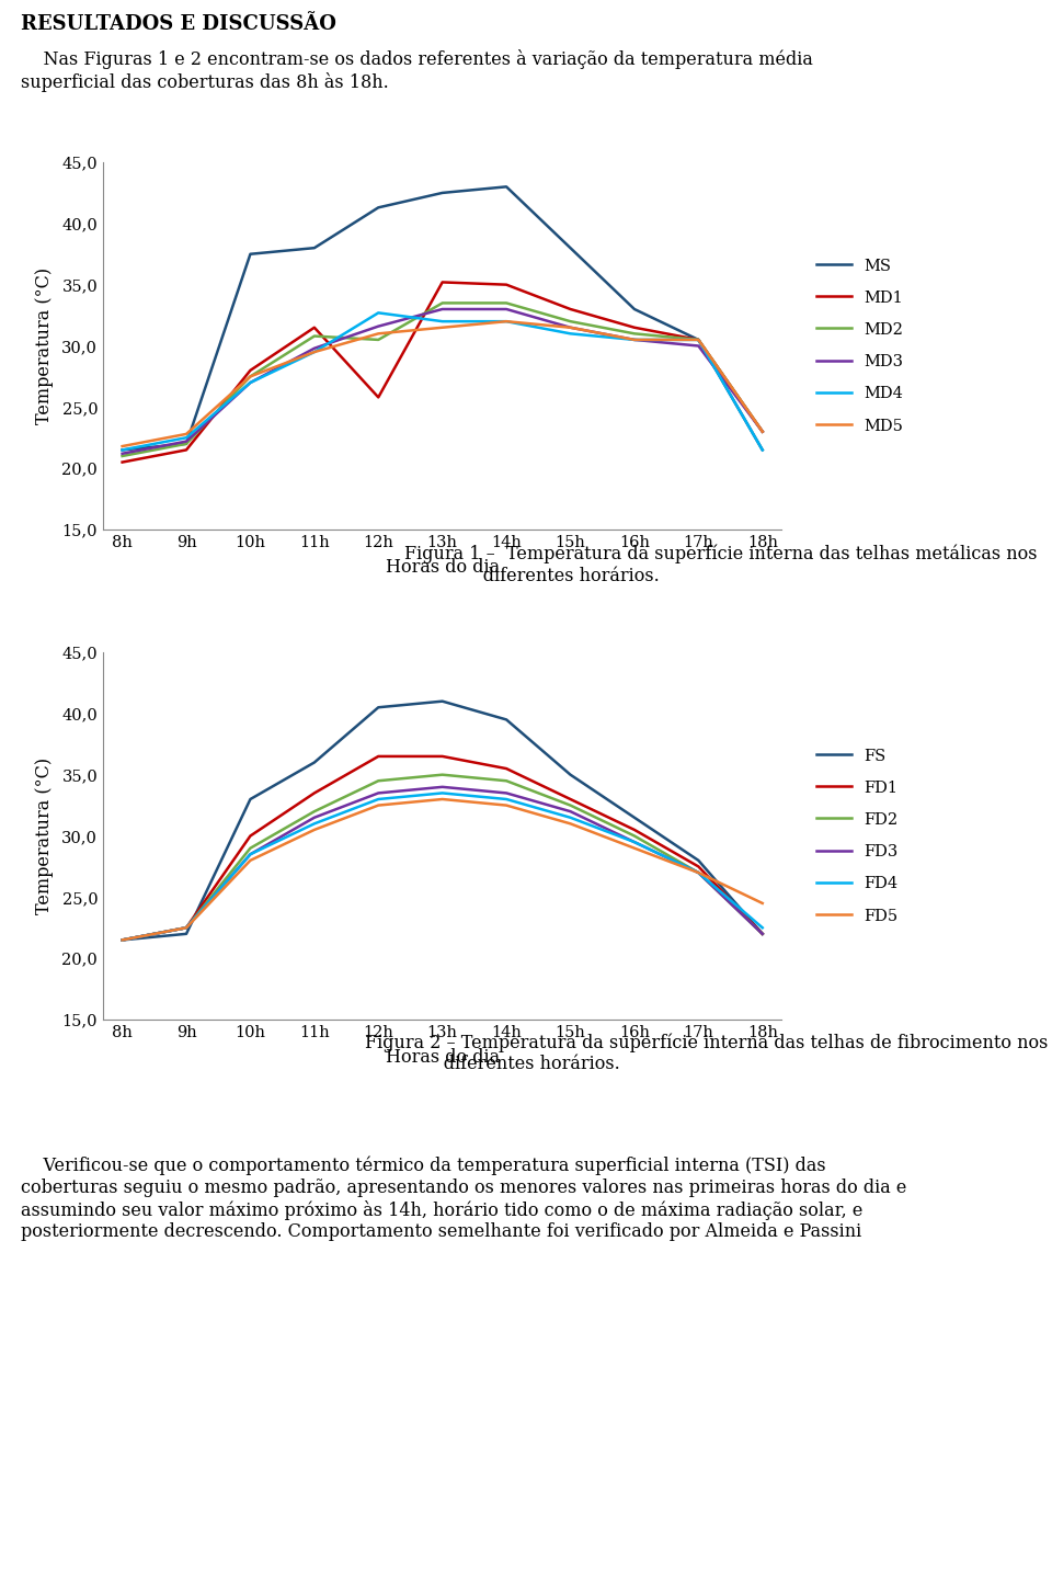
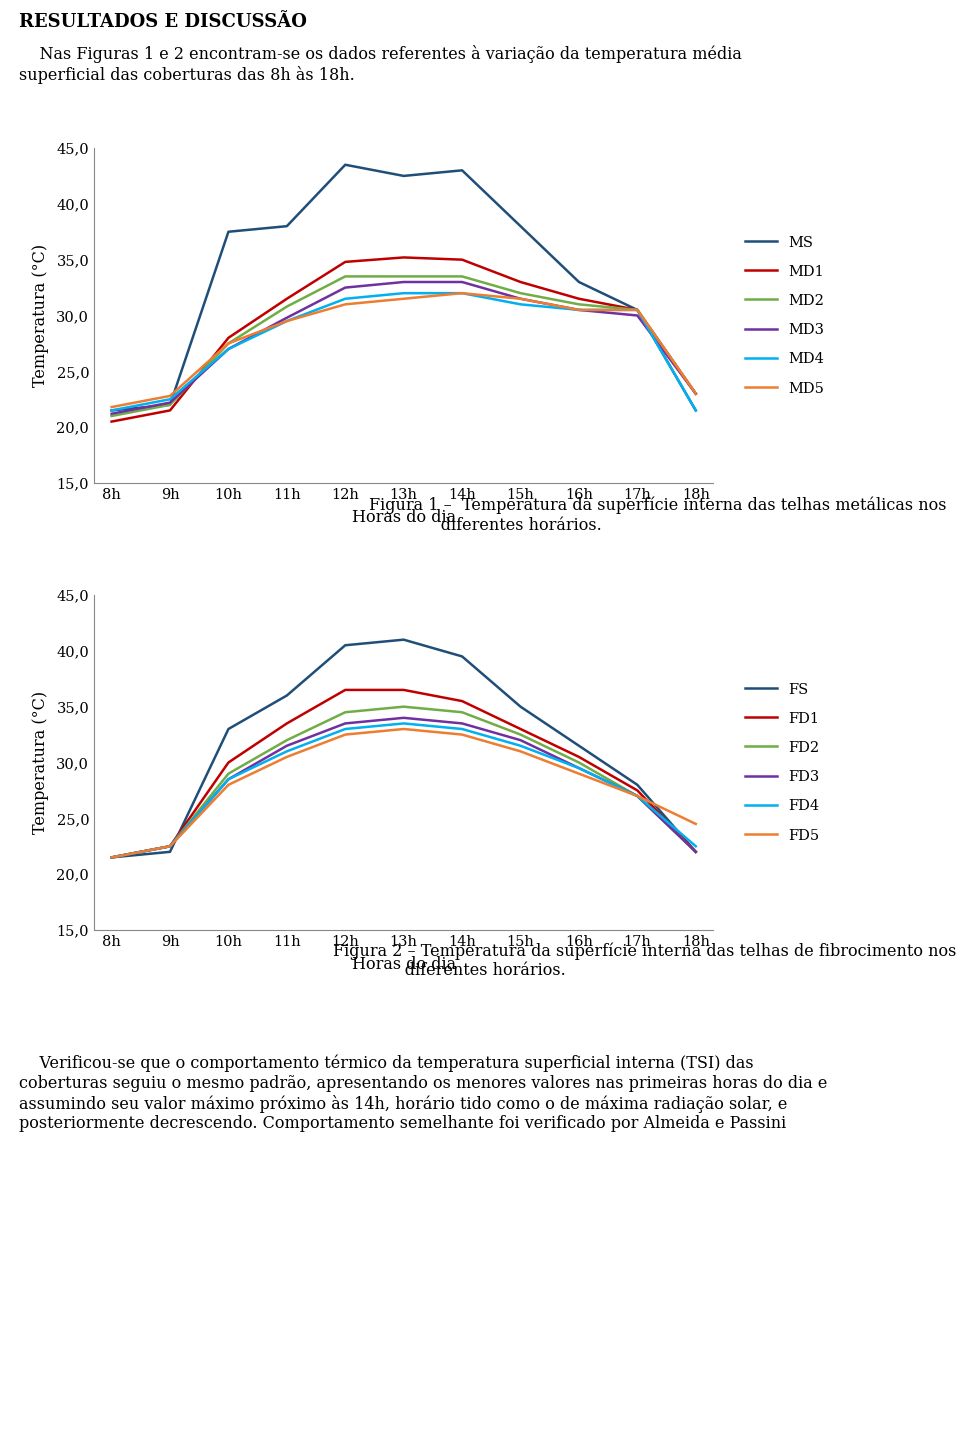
MS/12h: 41,3 -> 43,5
MD1/12h: 25,8 -> 34,8
MD2/12h: 30,5 -> 33,5
MD3/12h: 31,6 -> 32,5
MD4/12h: 32,7 -> 31,5
